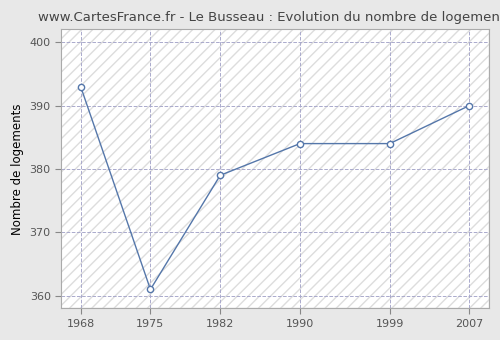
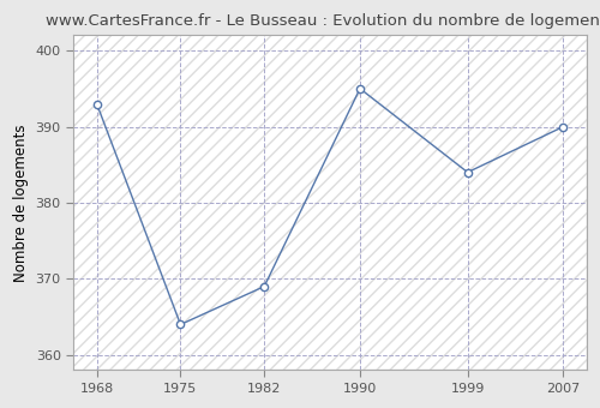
1975: 361 -> 364
1982: 379 -> 369
1990: 384 -> 395
